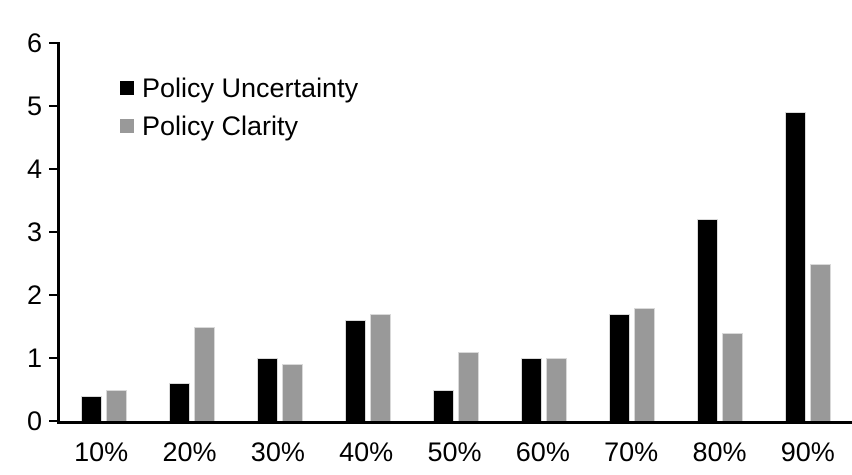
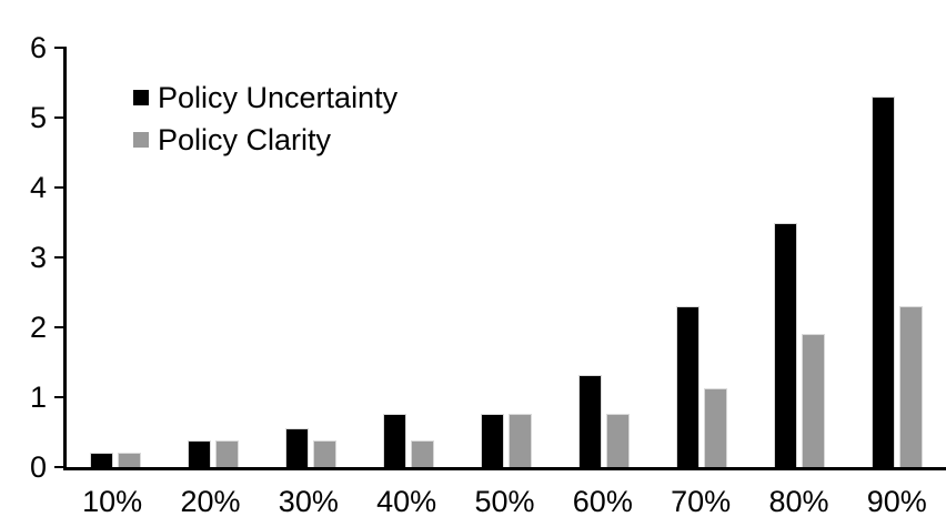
Policy Uncertainty/10%: 0.4 -> 0.2
Policy Clarity/10%: 0.5 -> 0.2
Policy Uncertainty/20%: 0.6 -> 0.4
Policy Clarity/20%: 1.5 -> 0.4
Policy Uncertainty/30%: 1.0 -> 0.6
Policy Clarity/30%: 0.9 -> 0.4
Policy Uncertainty/40%: 1.6 -> 0.8
Policy Clarity/40%: 1.7 -> 0.4
Policy Uncertainty/50%: 0.5 -> 0.8
Policy Clarity/50%: 1.1 -> 0.8
Policy Uncertainty/60%: 1.0 -> 1.3
Policy Clarity/60%: 1.0 -> 0.8
Policy Uncertainty/70%: 1.7 -> 2.3
Policy Clarity/70%: 1.8 -> 1.1
Policy Uncertainty/80%: 3.2 -> 3.5
Policy Clarity/80%: 1.4 -> 1.9
Policy Uncertainty/90%: 4.9 -> 5.3
Policy Clarity/90%: 2.5 -> 2.3
